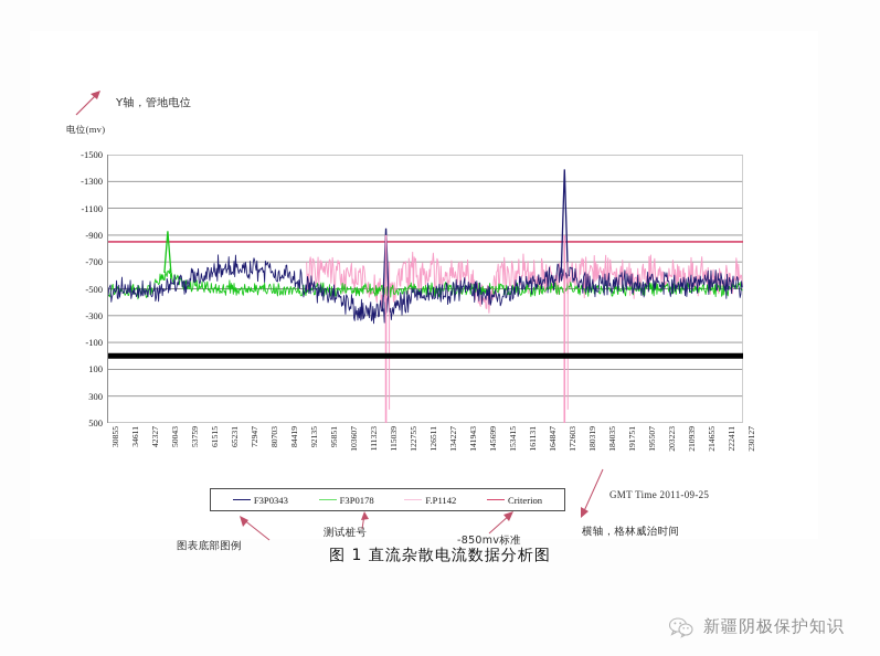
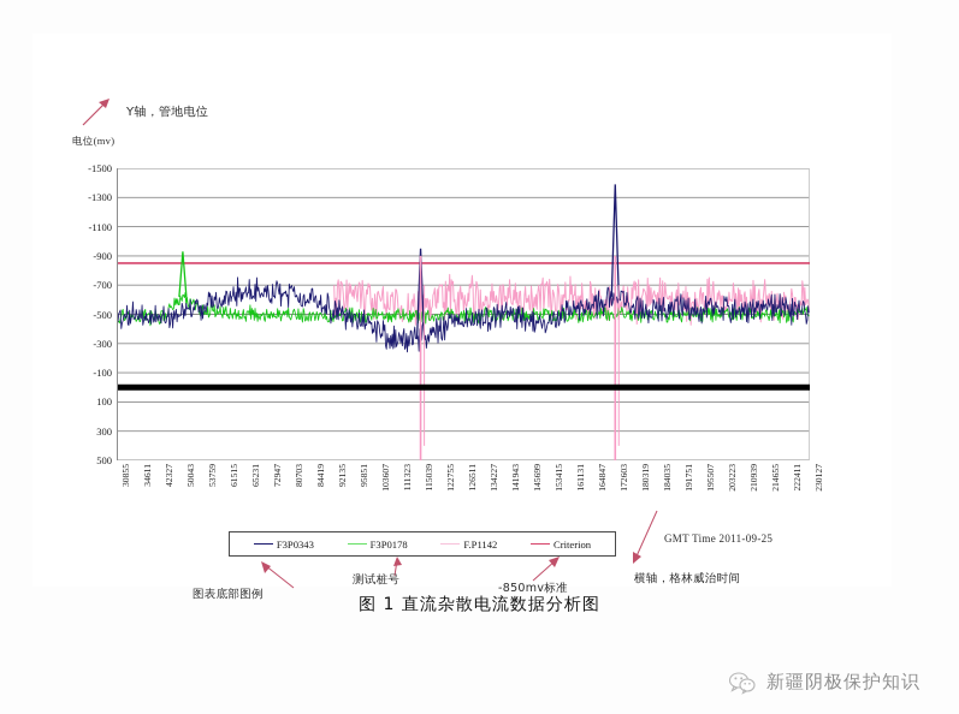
F.P1142/115039: -470 -> -560
F.P1142/145699: -410 -> -600
